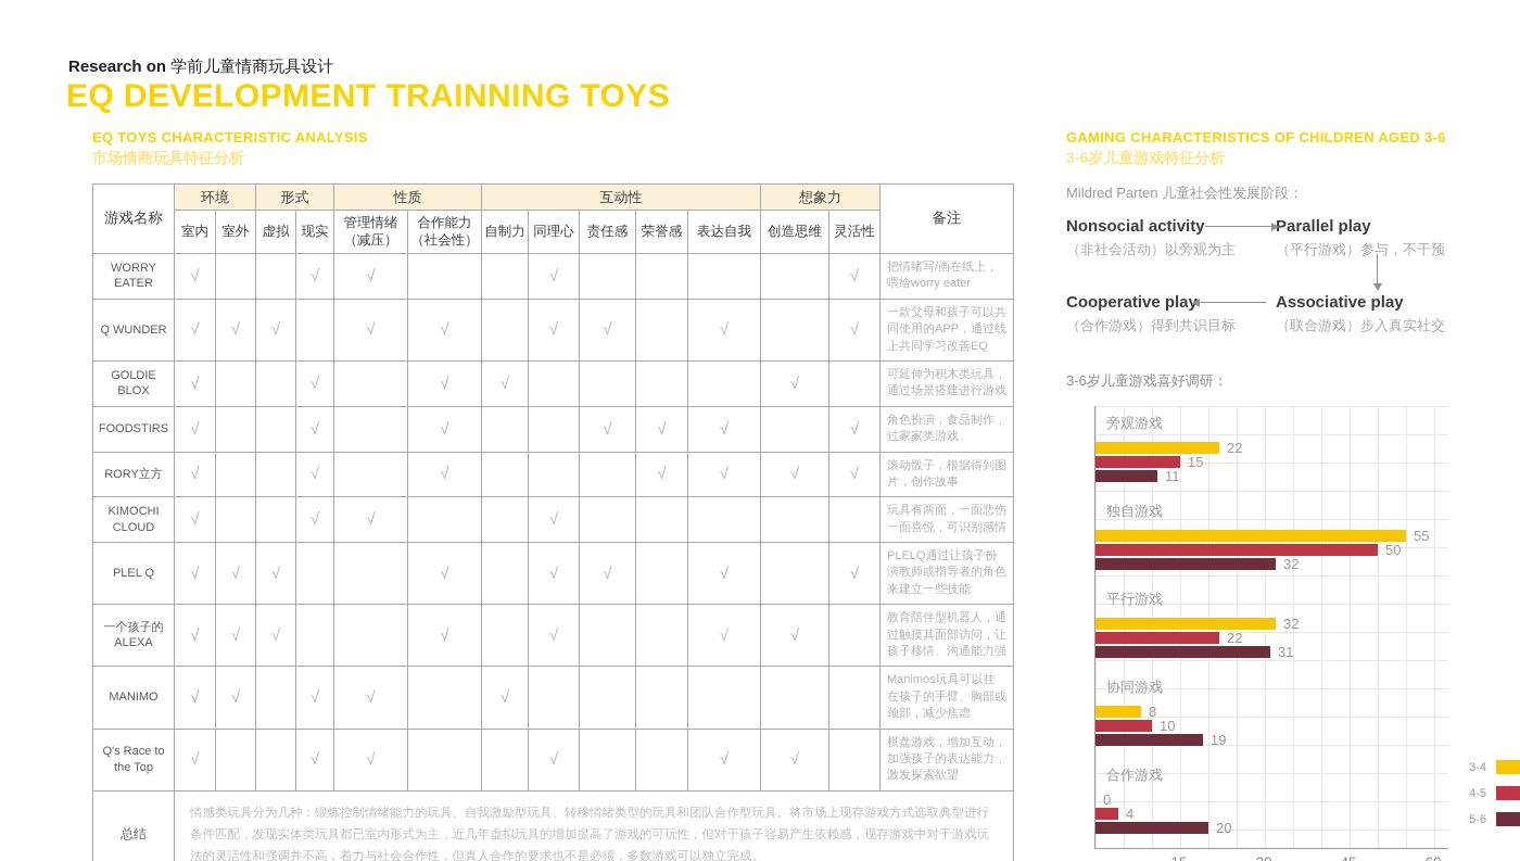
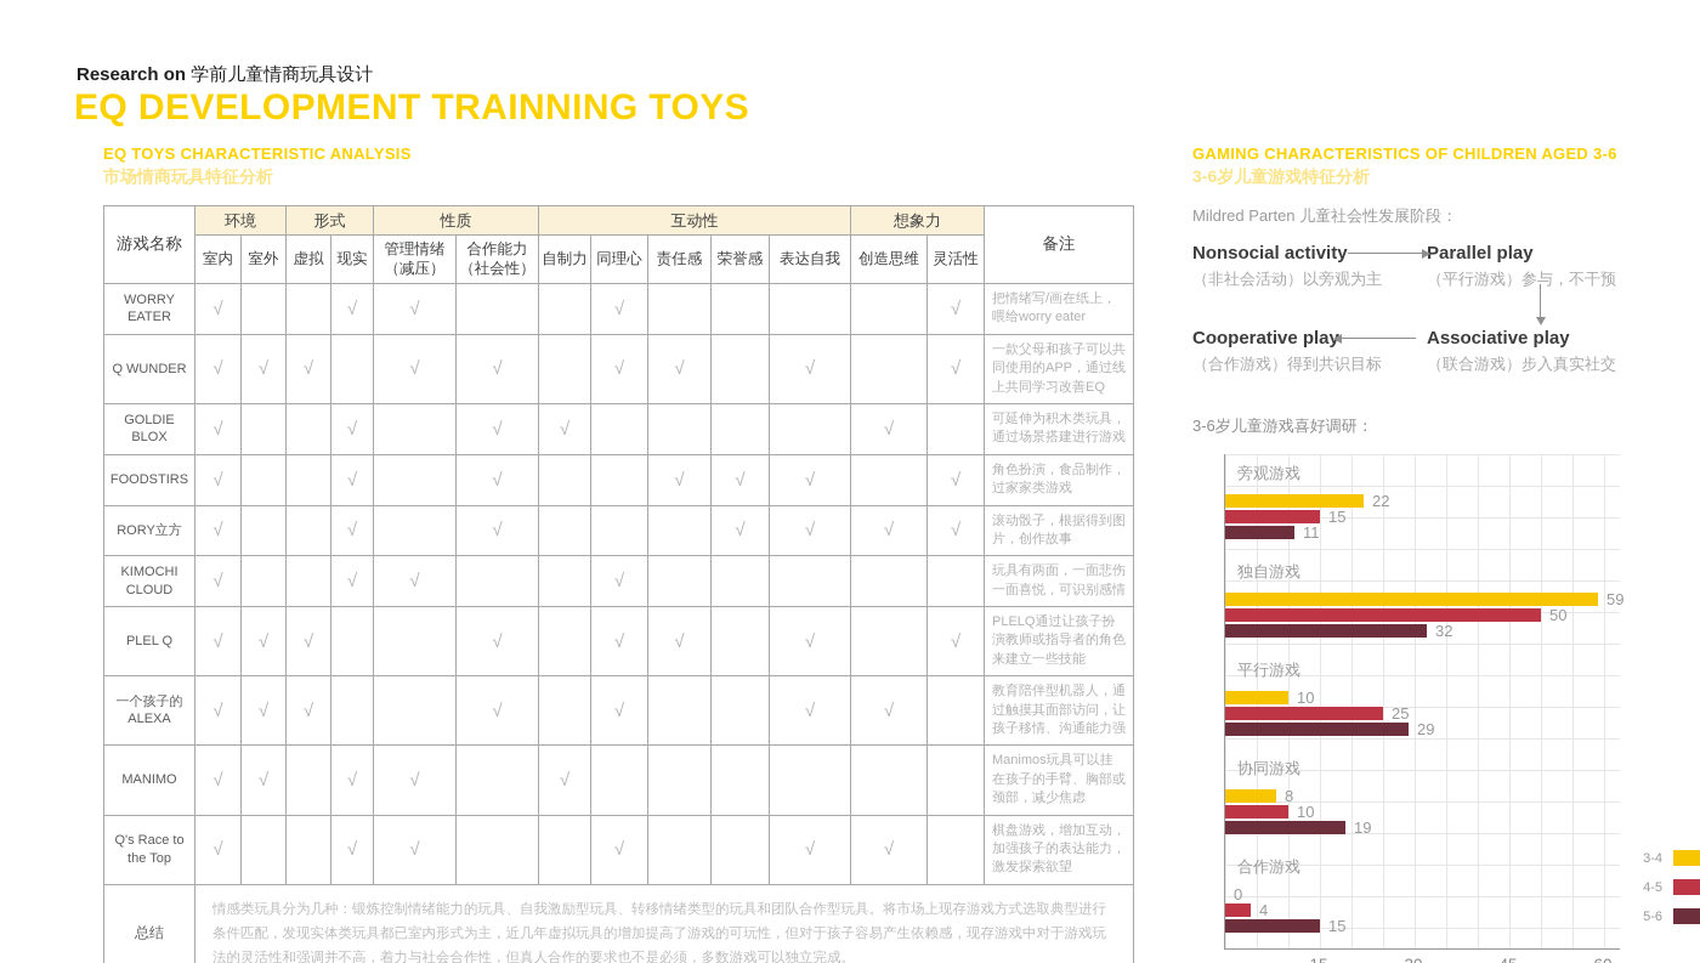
3-4/独自游戏: 55 -> 59
3-4/平行游戏: 32 -> 10
4-5/平行游戏: 22 -> 25
5-6/平行游戏: 31 -> 29
5-6/合作游戏: 20 -> 15
